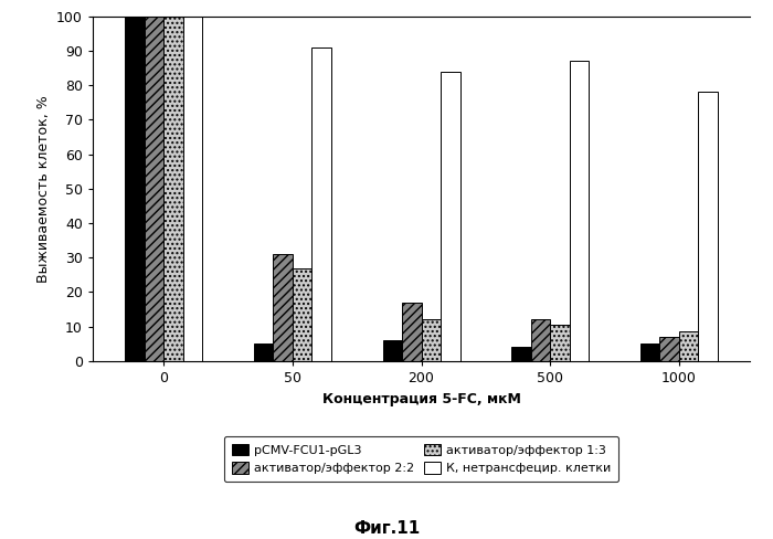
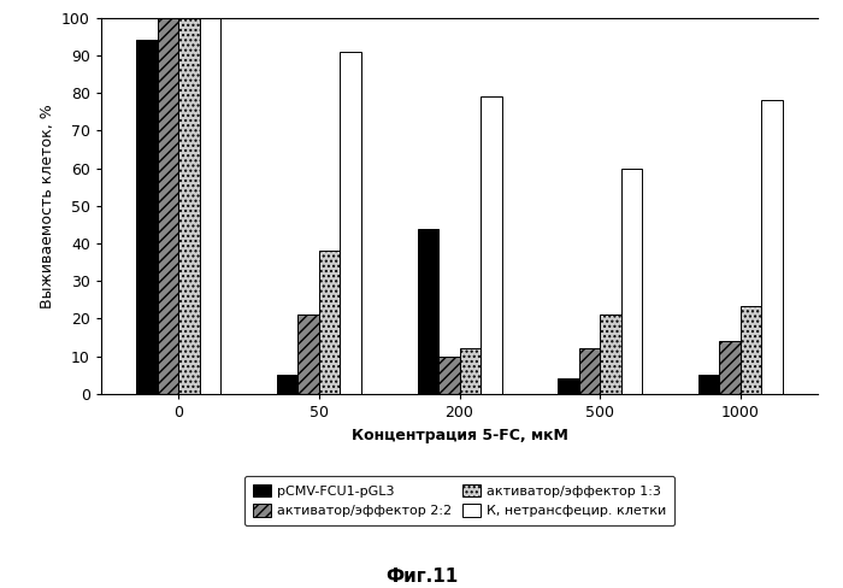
pCMV-FCU1-pGL3/0: 100 -> 94
активатор/эффектор 2:2/50: 31 -> 21
активатор/эффектор 1:3/50: 27.0 -> 38.0
pCMV-FCU1-pGL3/200: 6 -> 44
активатор/эффектор 2:2/200: 17 -> 10
К, нетрансфецир. клетки/200: 84 -> 79
активатор/эффектор 1:3/500: 10.5 -> 21.0
К, нетрансфецир. клетки/500: 87 -> 60
активатор/эффектор 2:2/1000: 7 -> 14
активатор/эффектор 1:3/1000: 8.5 -> 23.5
